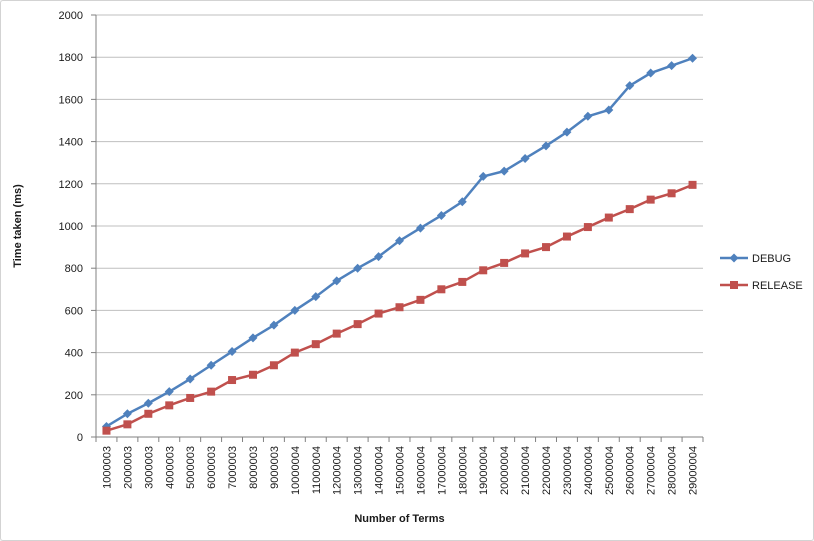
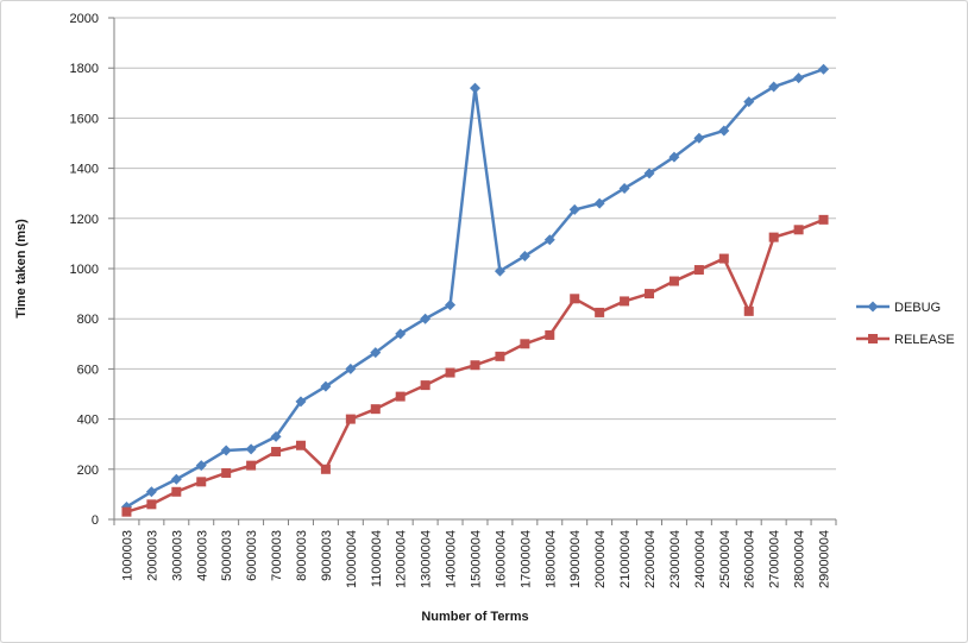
DEBUG/6000003: 340 -> 280
DEBUG/7000003: 400 -> 330
RELEASE/9000003: 340 -> 200
DEBUG/15000004: 930 -> 1720
RELEASE/19000004: 790 -> 880
RELEASE/26000004: 1080 -> 830
